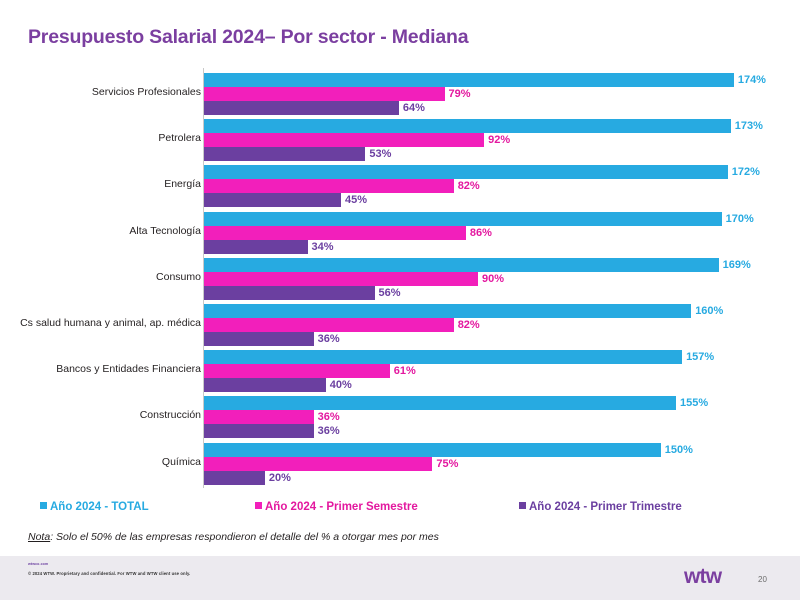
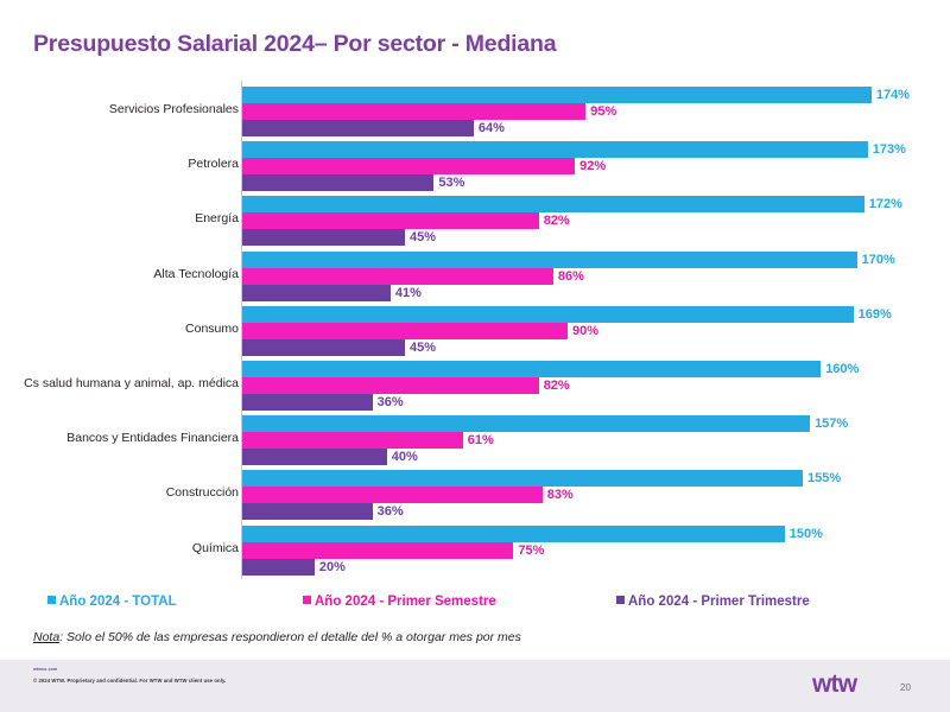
Año 2024 - Primer Semestre/Servicios Profesionales: 79% -> 95%
Año 2024 - Primer Trimestre/Alta Tecnología: 34% -> 41%
Año 2024 - Primer Trimestre/Consumo: 56% -> 45%
Año 2024 - Primer Semestre/Construcción: 36% -> 83%
